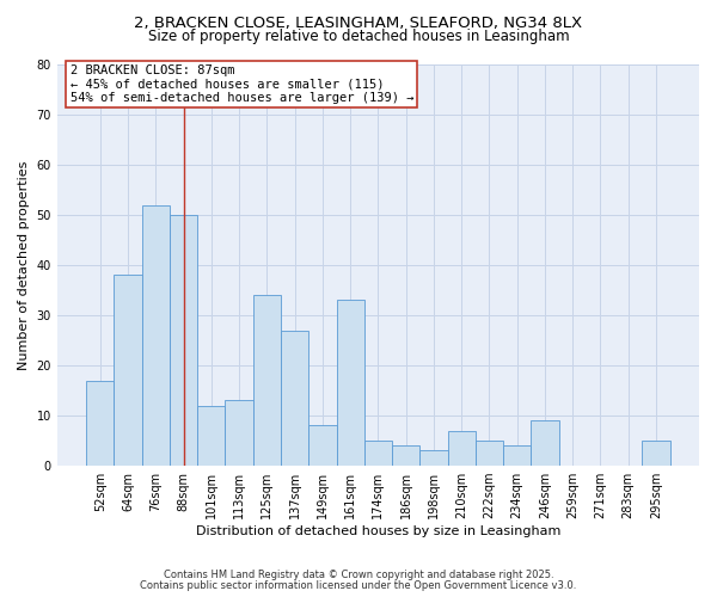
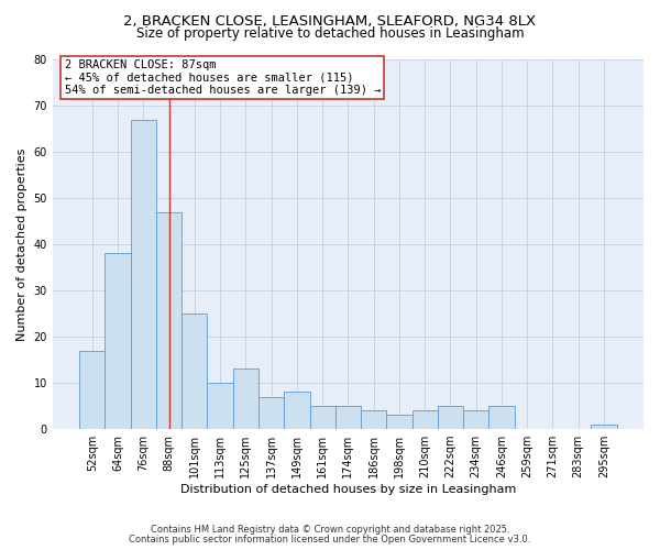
76sqm: 52 -> 67
88sqm: 50 -> 47
101sqm: 12 -> 25
113sqm: 13 -> 10
125sqm: 34 -> 13
137sqm: 27 -> 7
161sqm: 33 -> 5
210sqm: 7 -> 4
246sqm: 9 -> 5
295sqm: 5 -> 1
